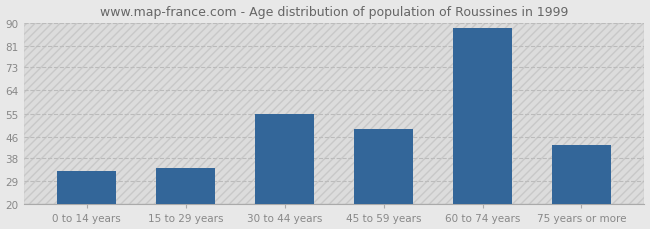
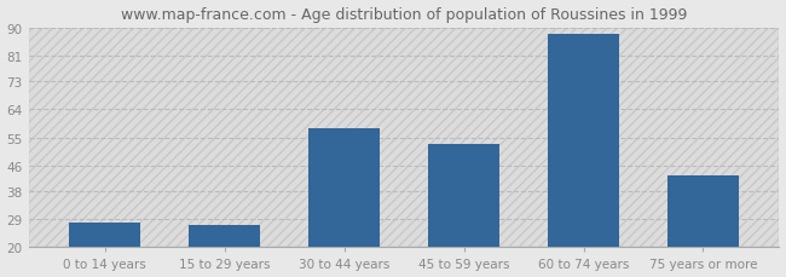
0 to 14 years: 33 -> 28
15 to 29 years: 34 -> 27
30 to 44 years: 55 -> 58
45 to 59 years: 49 -> 53
